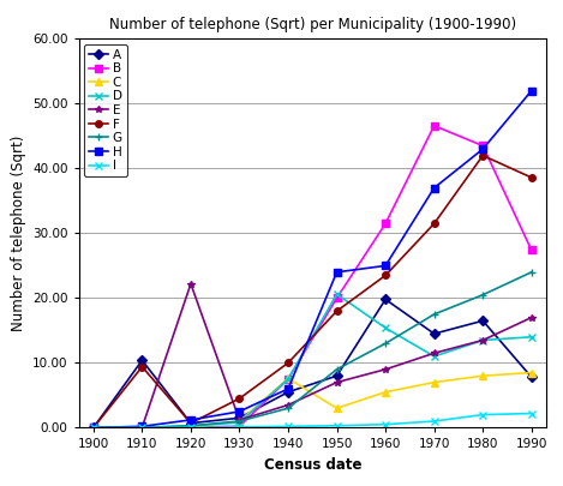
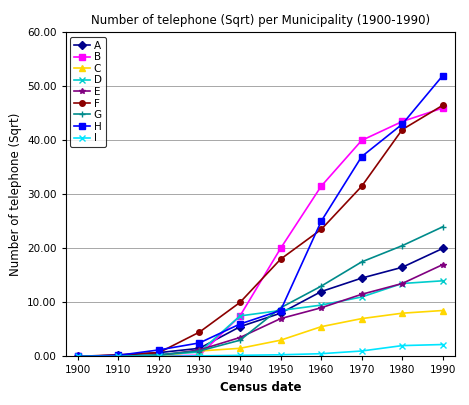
A/1910: 10.4 -> 0.2
F/1910: 9.4 -> 0.3
E/1920: 22.2 -> 0.2
C/1940: 7.6 -> 1.5
D/1950: 20.6 -> 8.5
H/1950: 24.0 -> 8.5
A/1960: 19.8 -> 12.0
D/1960: 15.4 -> 9.5
B/1970: 46.6 -> 40.0
A/1990: 7.8 -> 20.0
B/1990: 27.4 -> 46.0
F/1990: 38.6 -> 46.5
